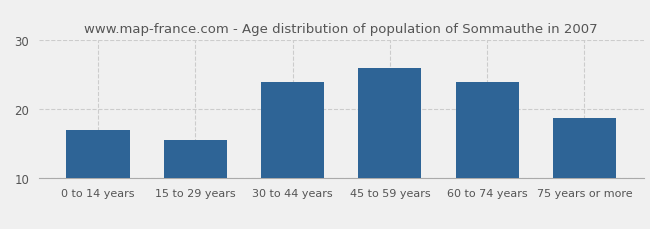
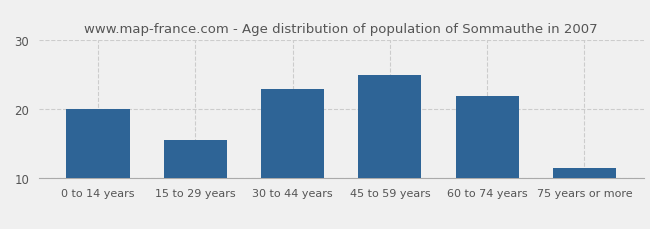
0 to 14 years: 17.0 -> 20.0
30 to 44 years: 24.0 -> 23.0
45 to 59 years: 26.0 -> 25.0
60 to 74 years: 24.0 -> 22.0
75 years or more: 18.8 -> 11.5
